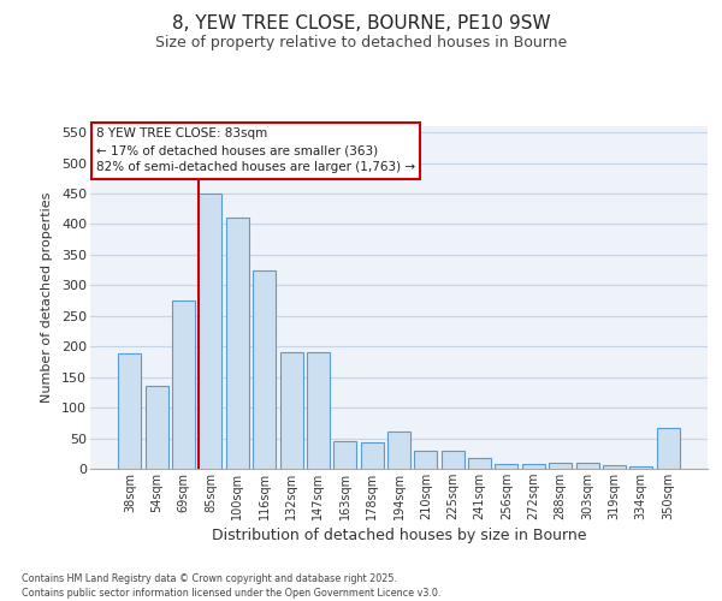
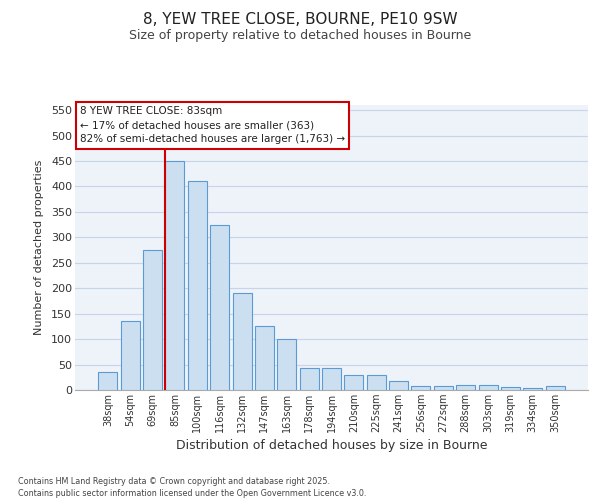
38sqm: 188 -> 35
147sqm: 190 -> 125
163sqm: 46 -> 100
194sqm: 60 -> 43
350sqm: 66 -> 7
